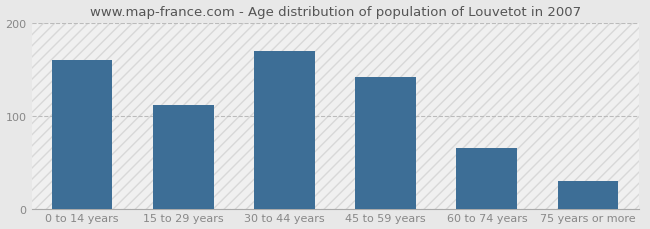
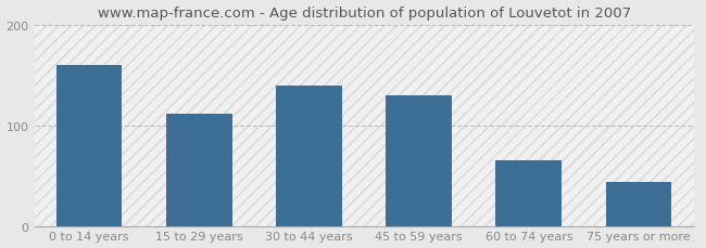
30 to 44 years: 170 -> 140
45 to 59 years: 142 -> 130
75 years or more: 30 -> 44
